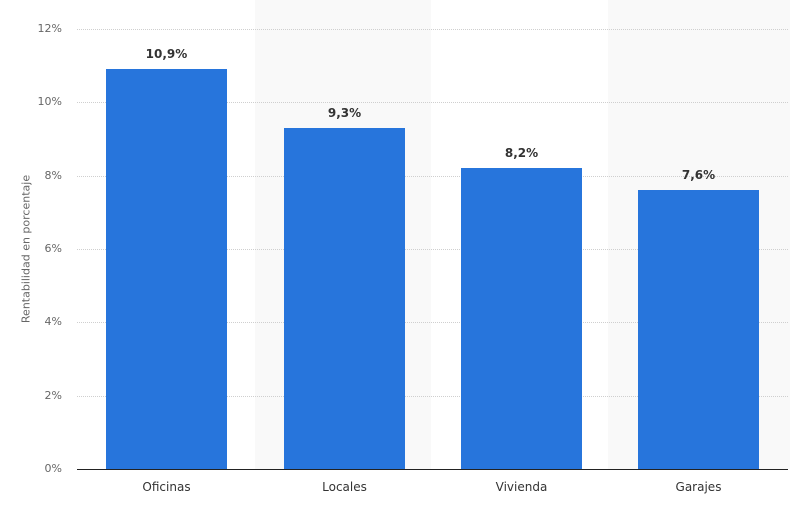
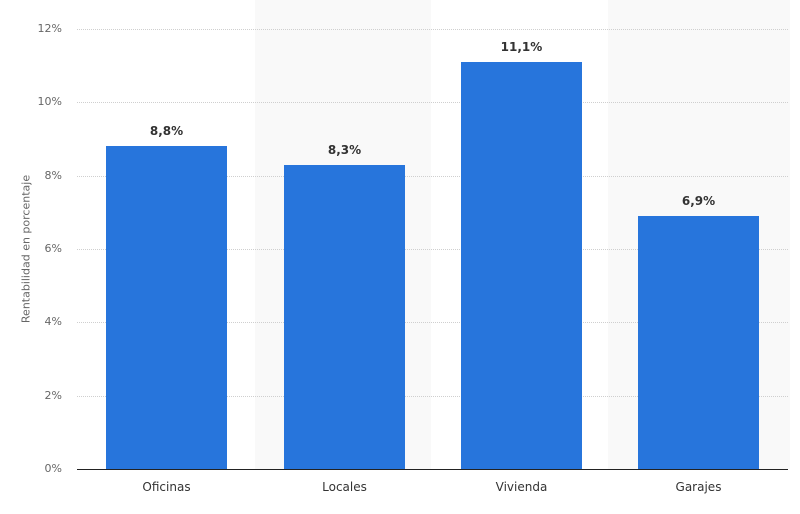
Oficinas: 10,9% -> 8,8%
Locales: 9,3% -> 8,3%
Vivienda: 8,2% -> 11,1%
Garajes: 7,6% -> 6,9%
